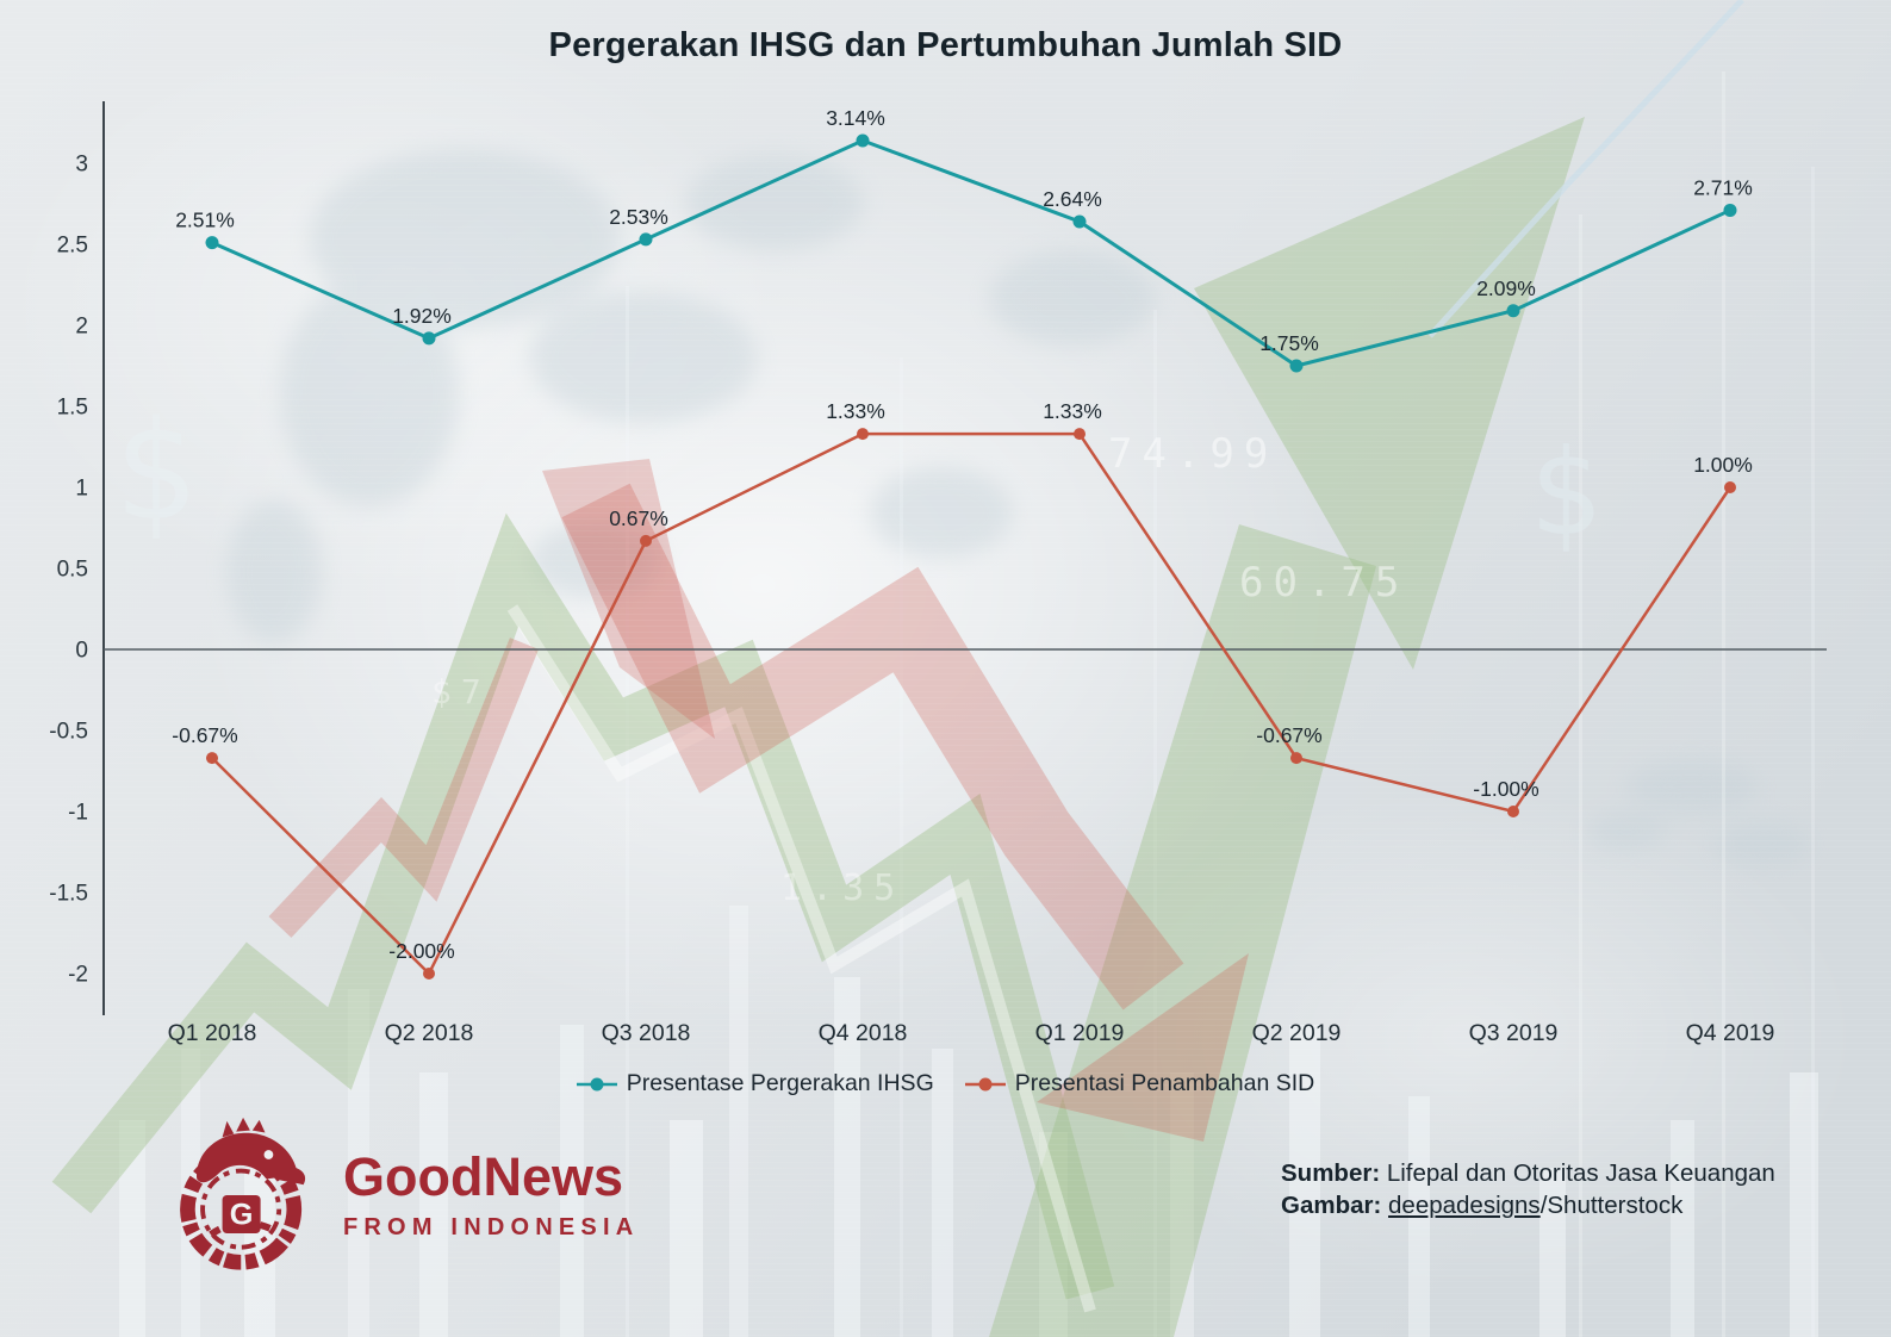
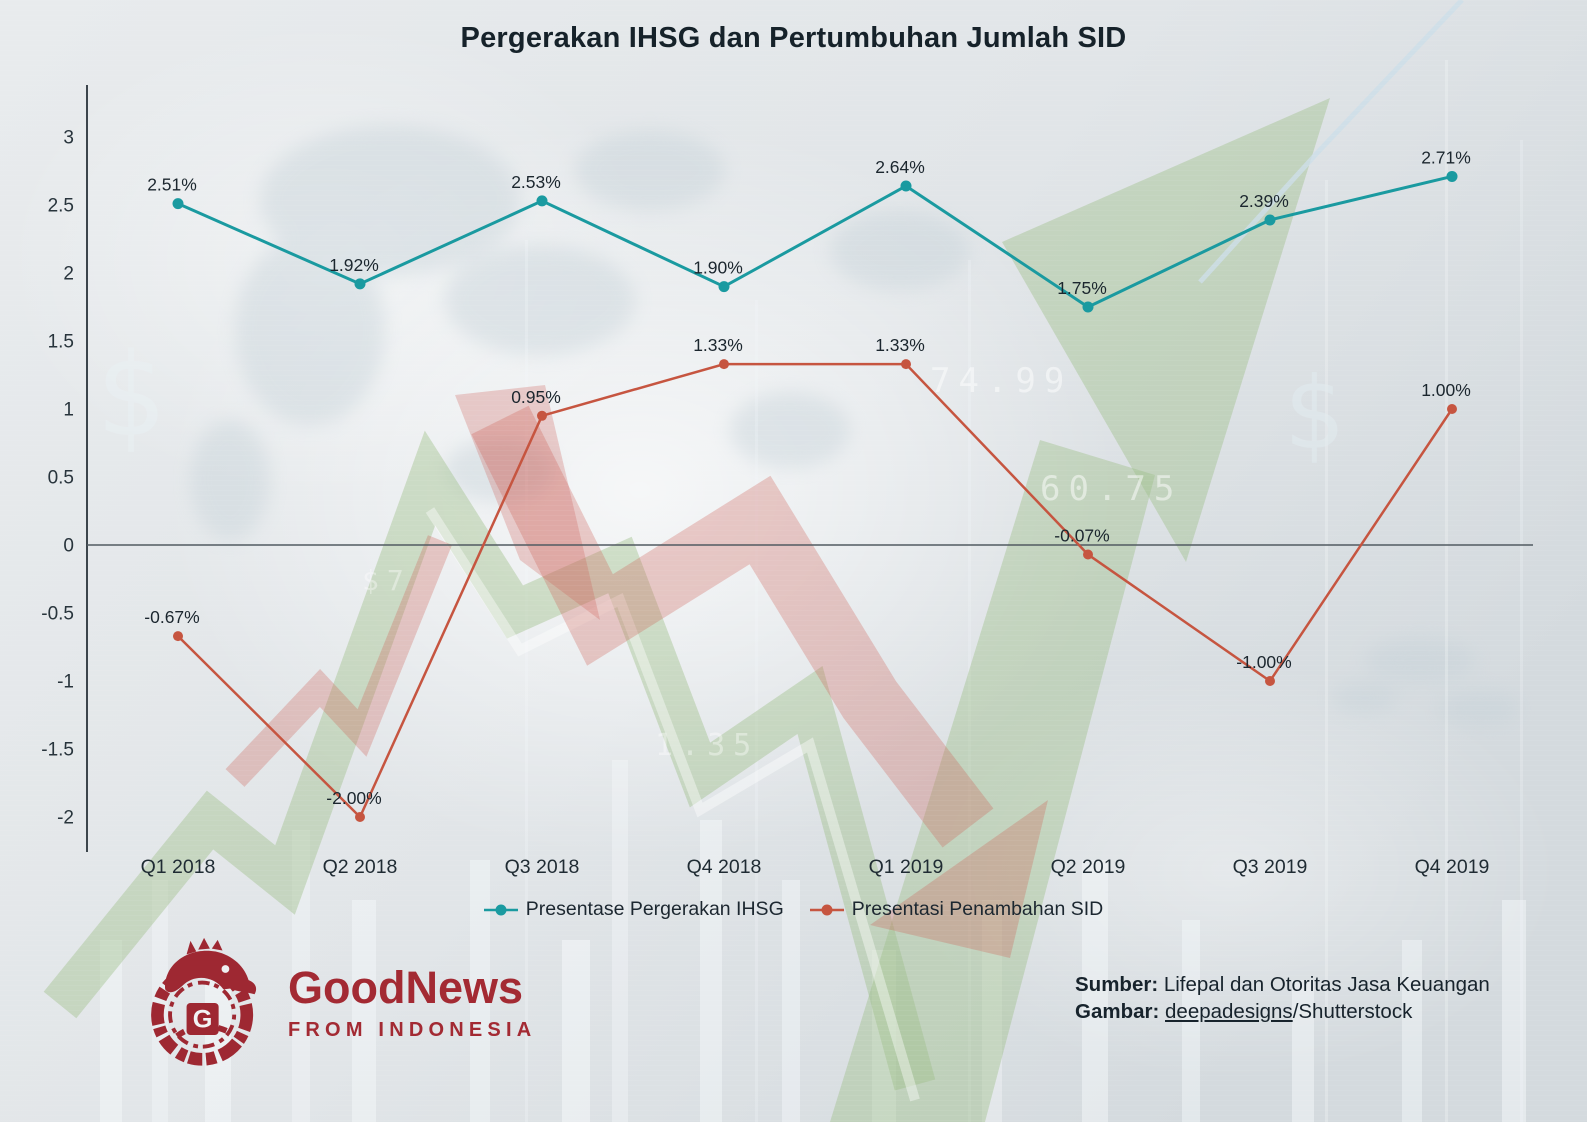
Presentasi Penambahan SID/Q3 2018: 0.67% -> 0.95%
Presentase Pergerakan IHSG/Q4 2018: 3.14% -> 1.90%
Presentasi Penambahan SID/Q2 2019: -0.67% -> -0.07%
Presentase Pergerakan IHSG/Q3 2019: 2.09% -> 2.39%
